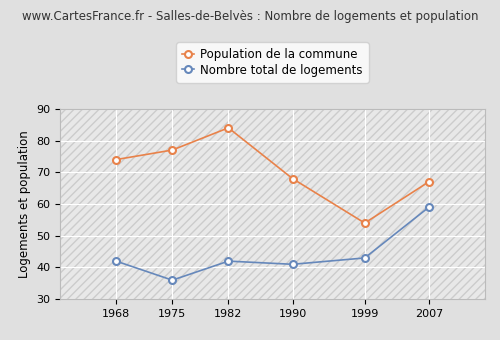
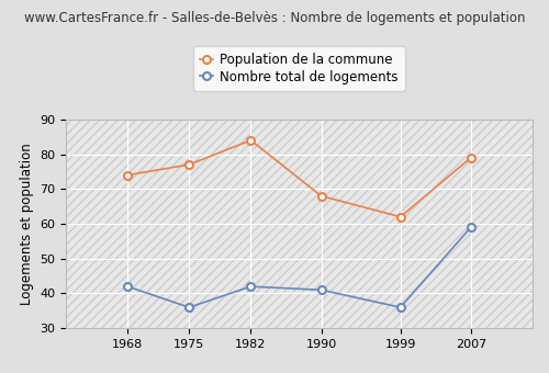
Nombre total de logements/1999: 43 -> 36
Population de la commune/1999: 54 -> 62
Population de la commune/2007: 67 -> 79
